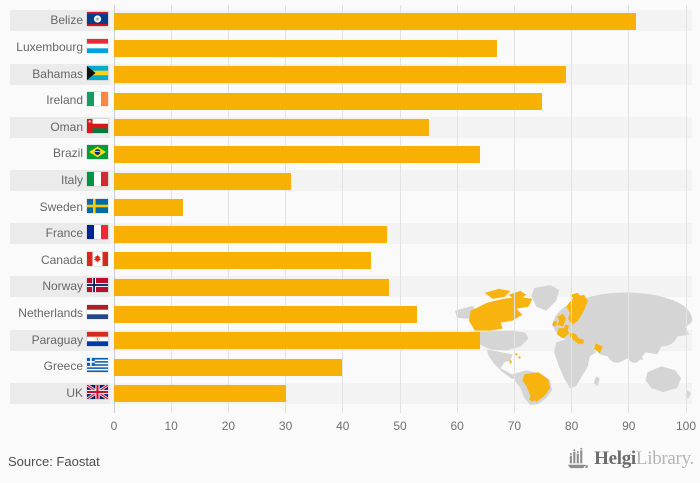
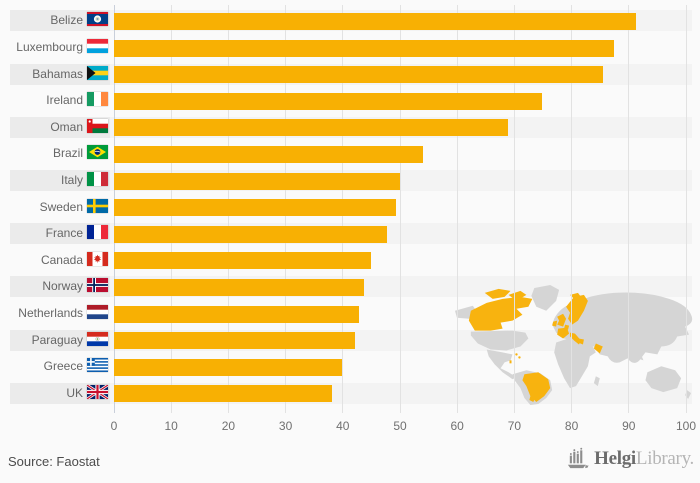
Luxembourg: 67 -> 87
Bahamas: 79 -> 86
Oman: 55 -> 69
Brazil: 64 -> 54
Italy: 31 -> 50
Sweden: 12 -> 49
Norway: 48 -> 44
Netherlands: 53 -> 43
Paraguay: 64 -> 42
UK: 30 -> 38
